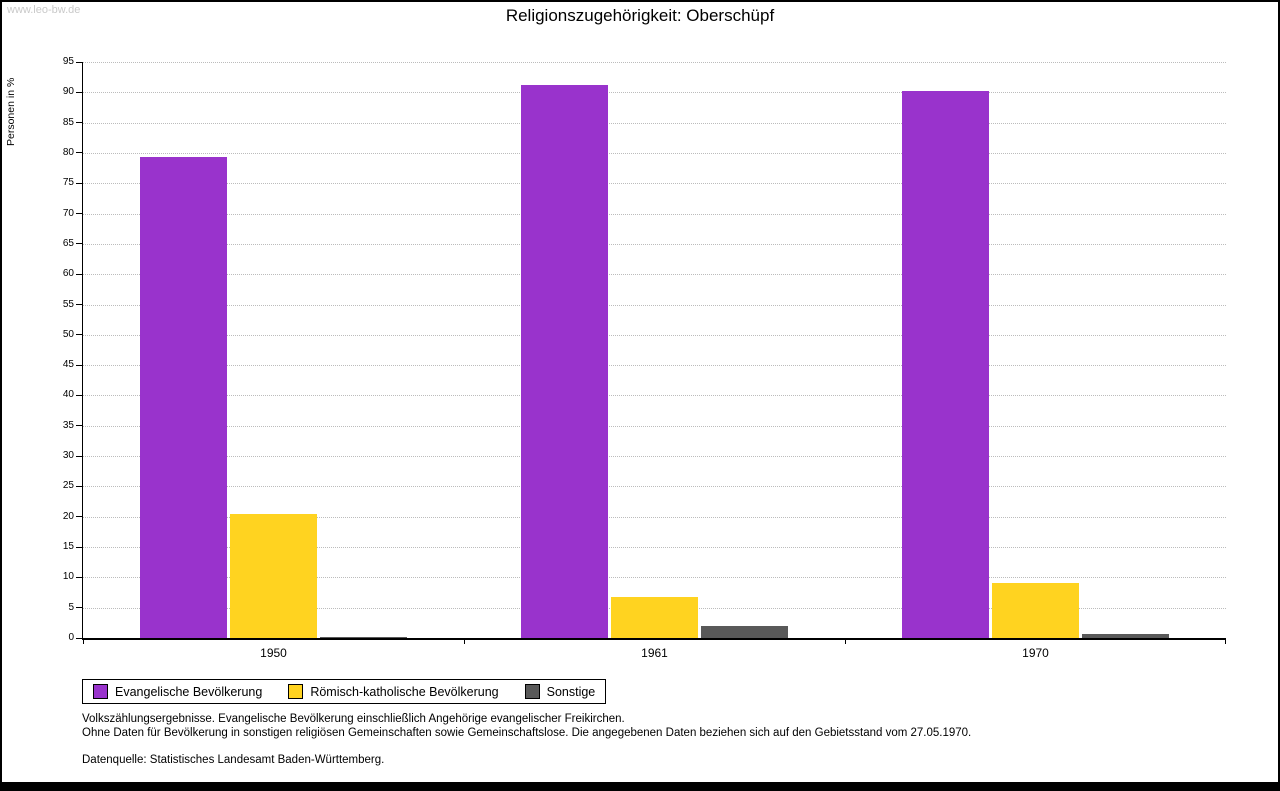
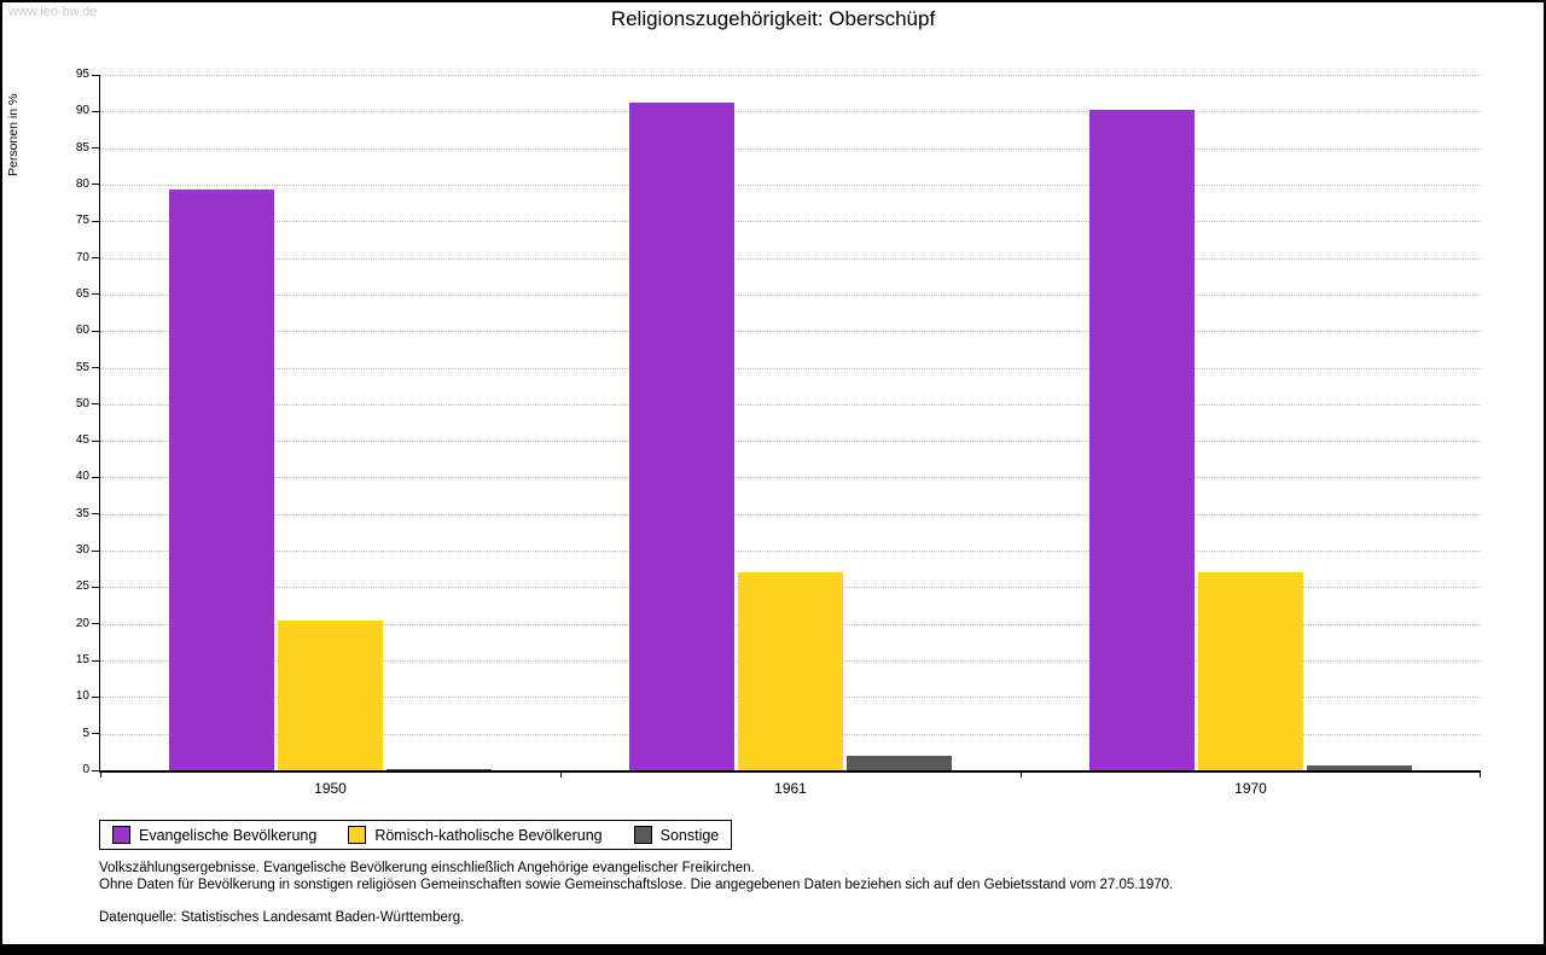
Römisch-katholische Bevölkerung/1961: 7 -> 27
Römisch-katholische Bevölkerung/1970: 9 -> 27
